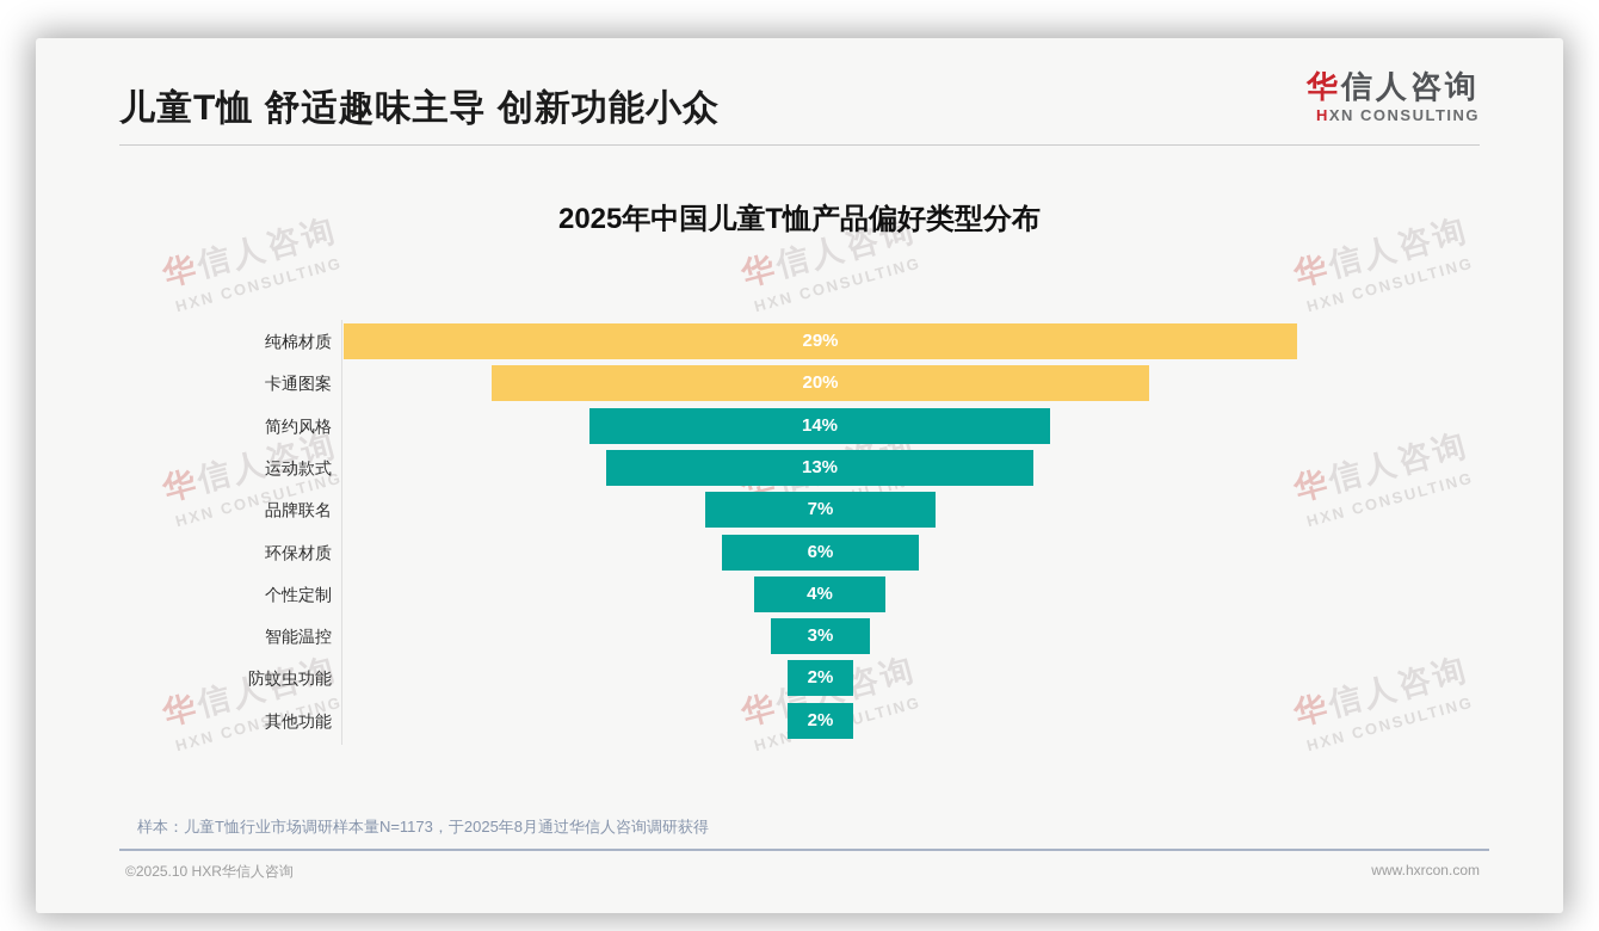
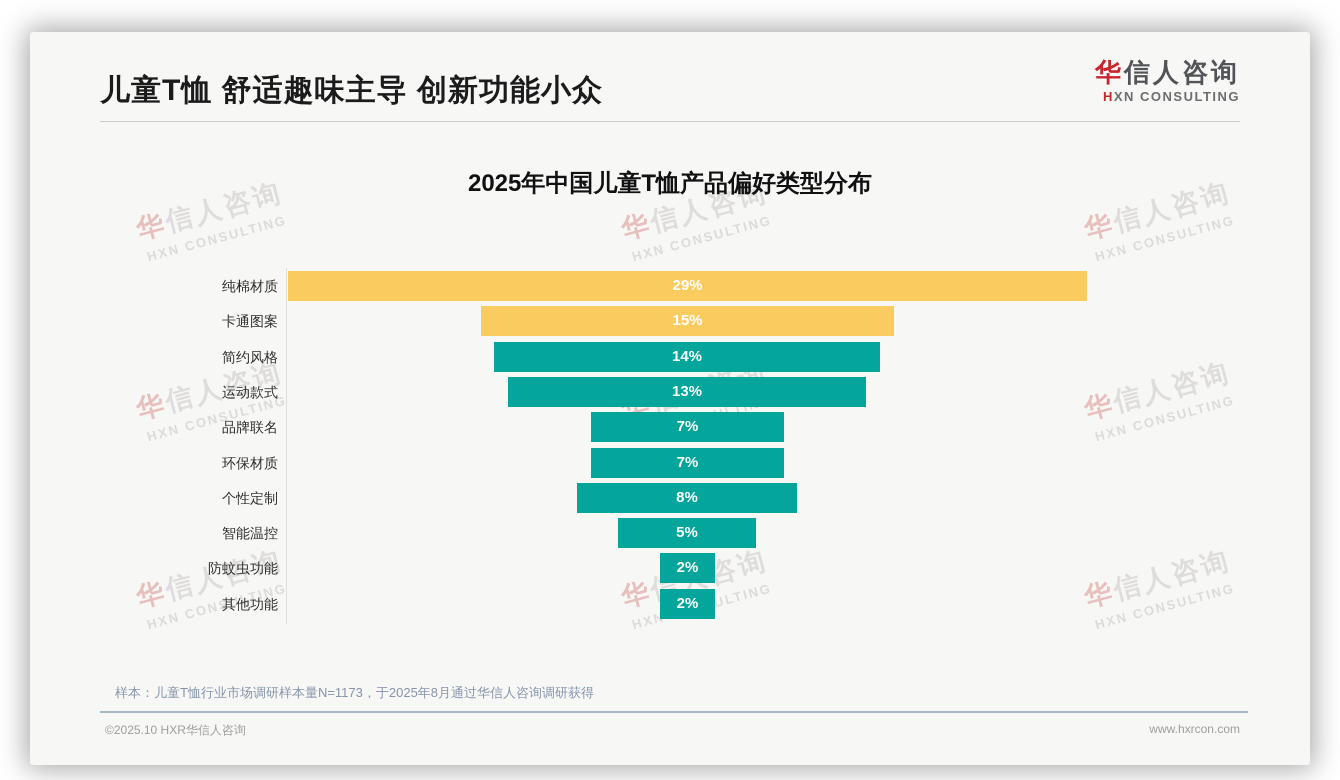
卡通图案: 20% -> 15%
环保材质: 6% -> 7%
个性定制: 4% -> 8%
智能温控: 3% -> 5%
